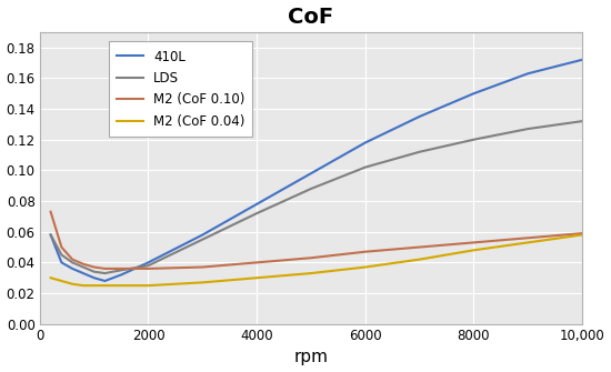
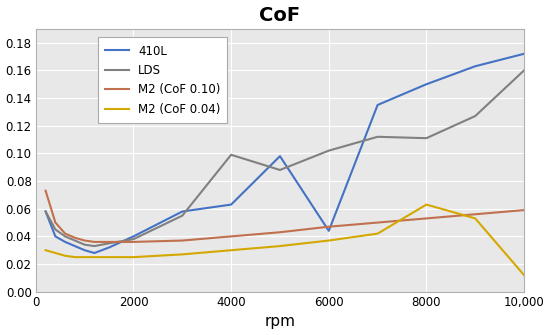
410L/4000: 0.078 -> 0.063
LDS/4000: 0.072 -> 0.099
410L/6000: 0.118 -> 0.044
LDS/8000: 0.120 -> 0.111
M2 (CoF 0.04)/8000: 0.048 -> 0.063
LDS/10,000: 0.132 -> 0.160
M2 (CoF 0.04)/10,000: 0.058 -> 0.012
